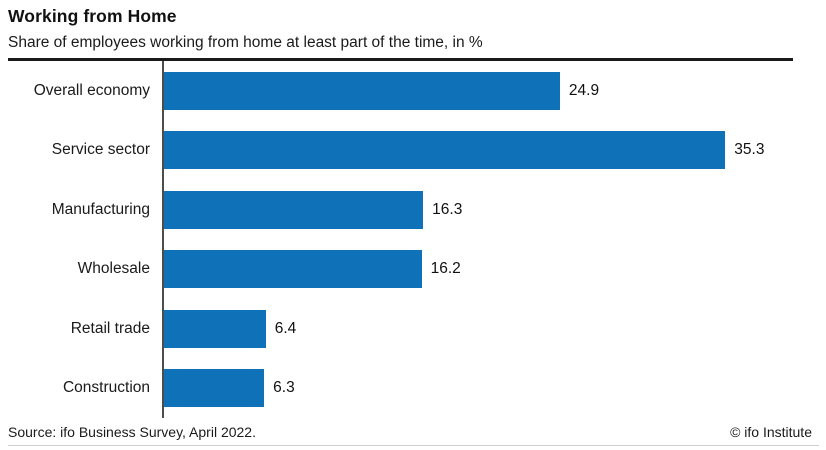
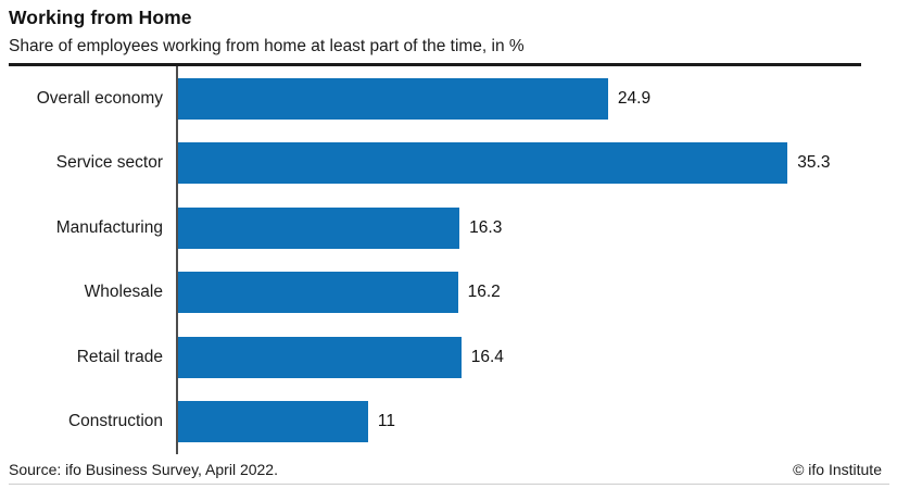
Retail trade: 6.4 -> 16.4
Construction: 6.3 -> 11
